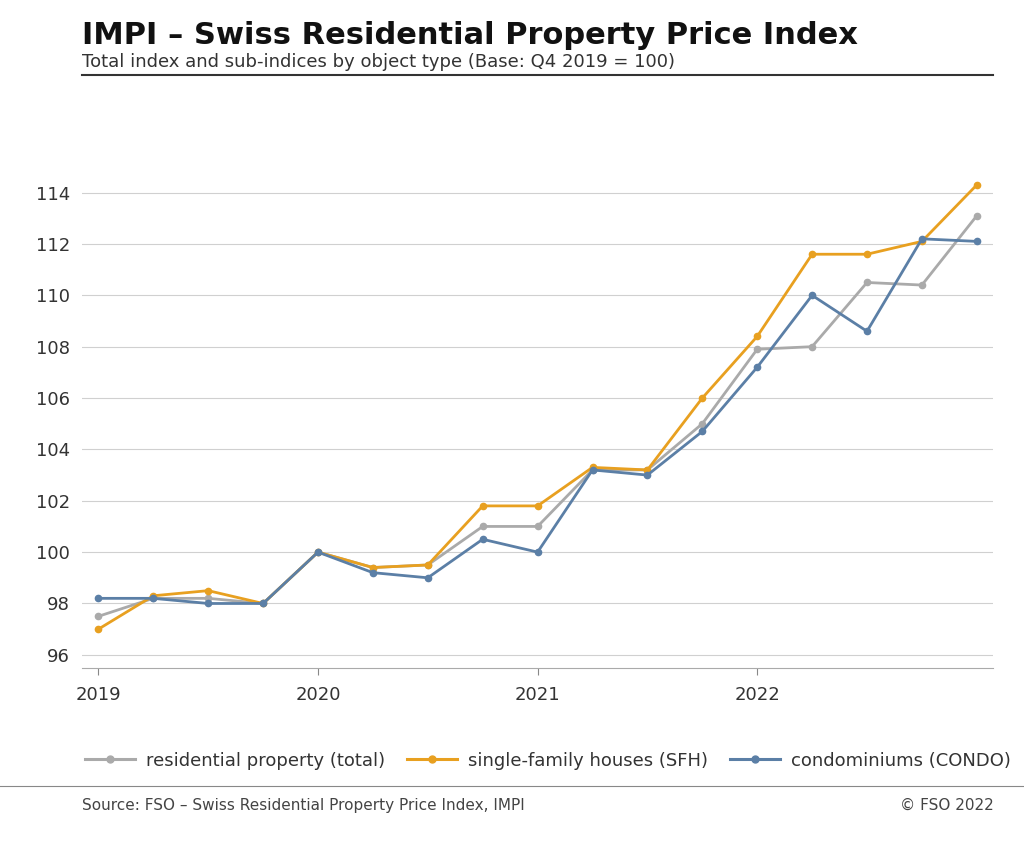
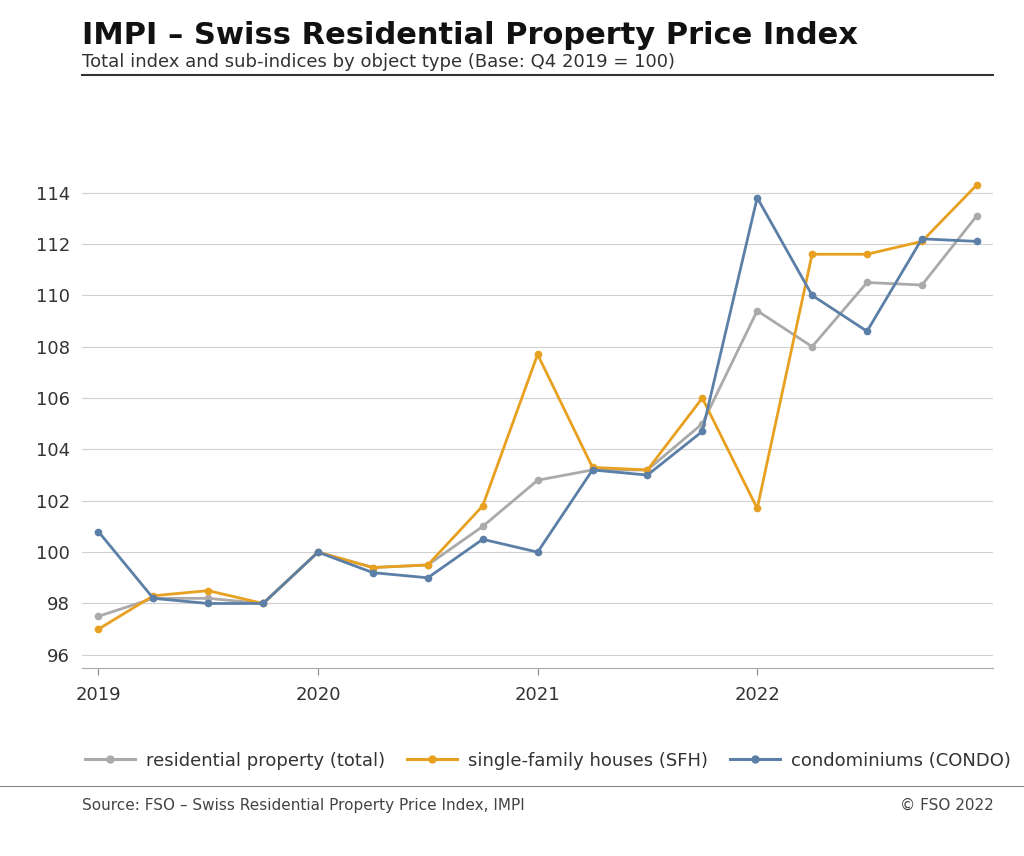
condominiums (CONDO)/2019: 98.2 -> 100.8
residential property (total)/2021: 101.0 -> 102.8
single-family houses (SFH)/2021: 101.8 -> 107.7
residential property (total)/2022: 107.9 -> 109.4
single-family houses (SFH)/2022: 108.4 -> 101.7
condominiums (CONDO)/2022: 107.2 -> 113.8
